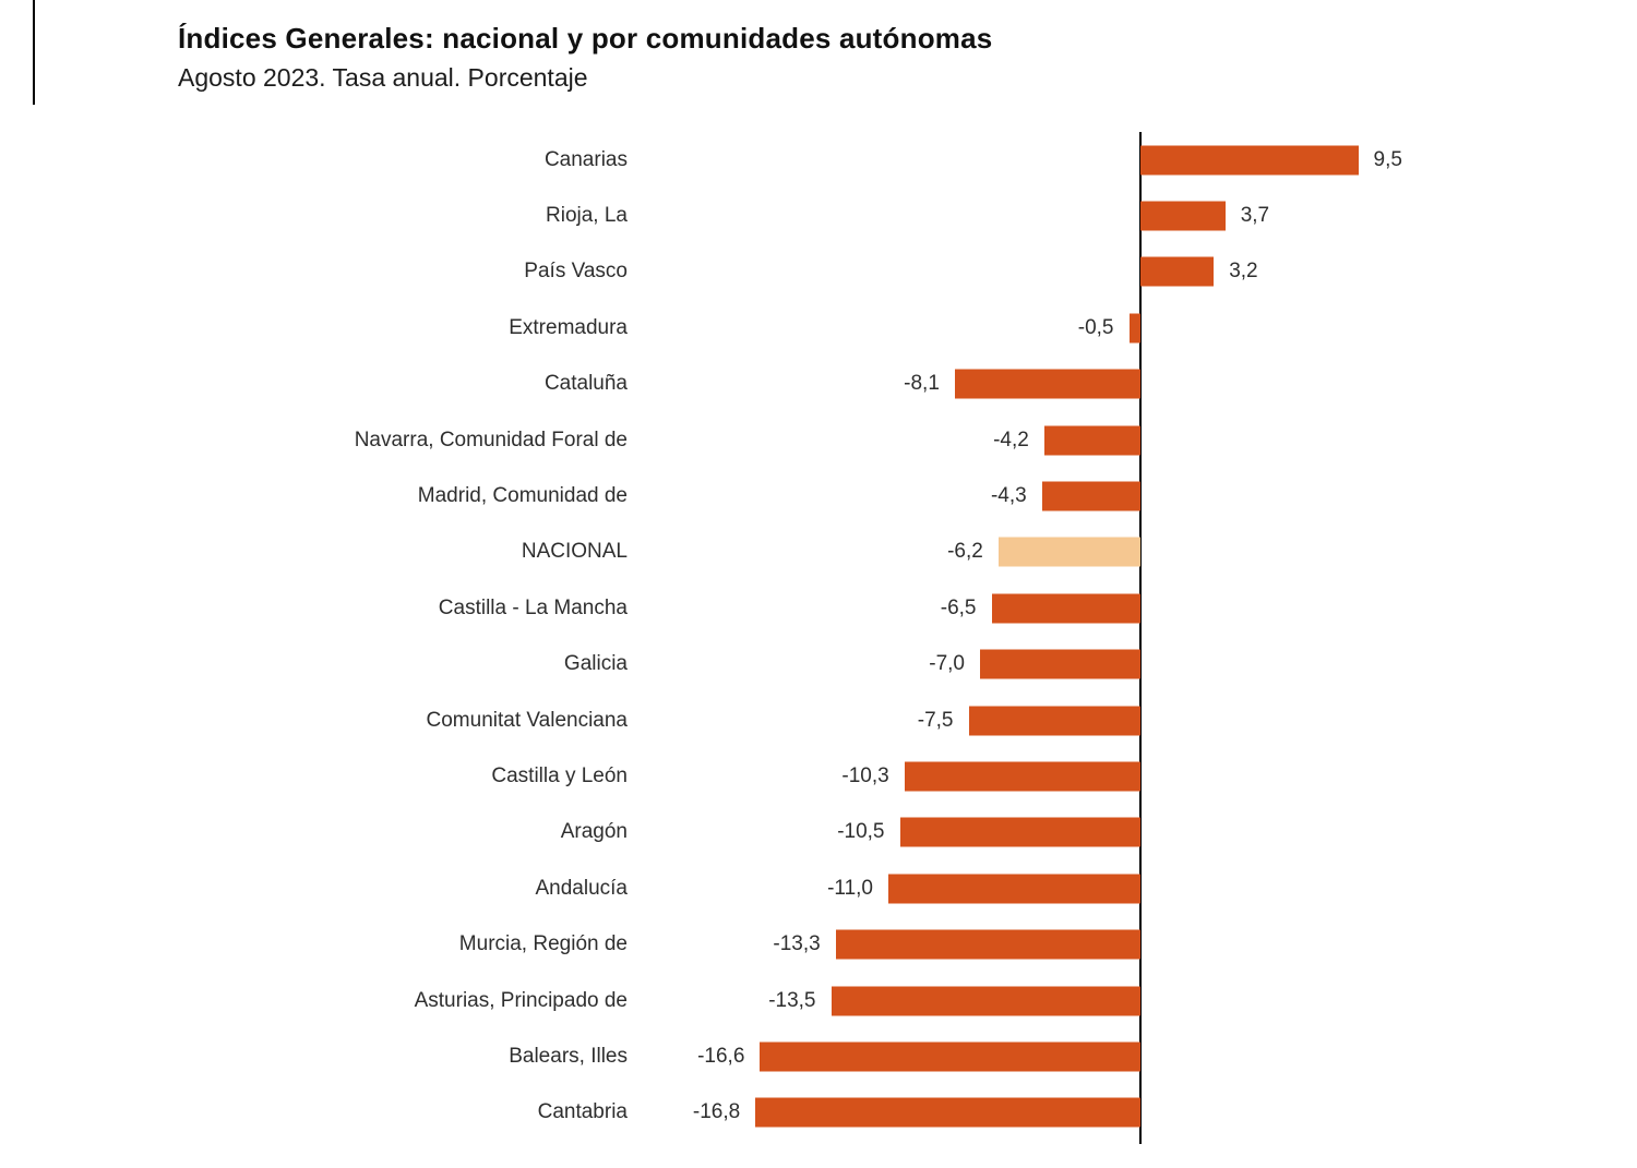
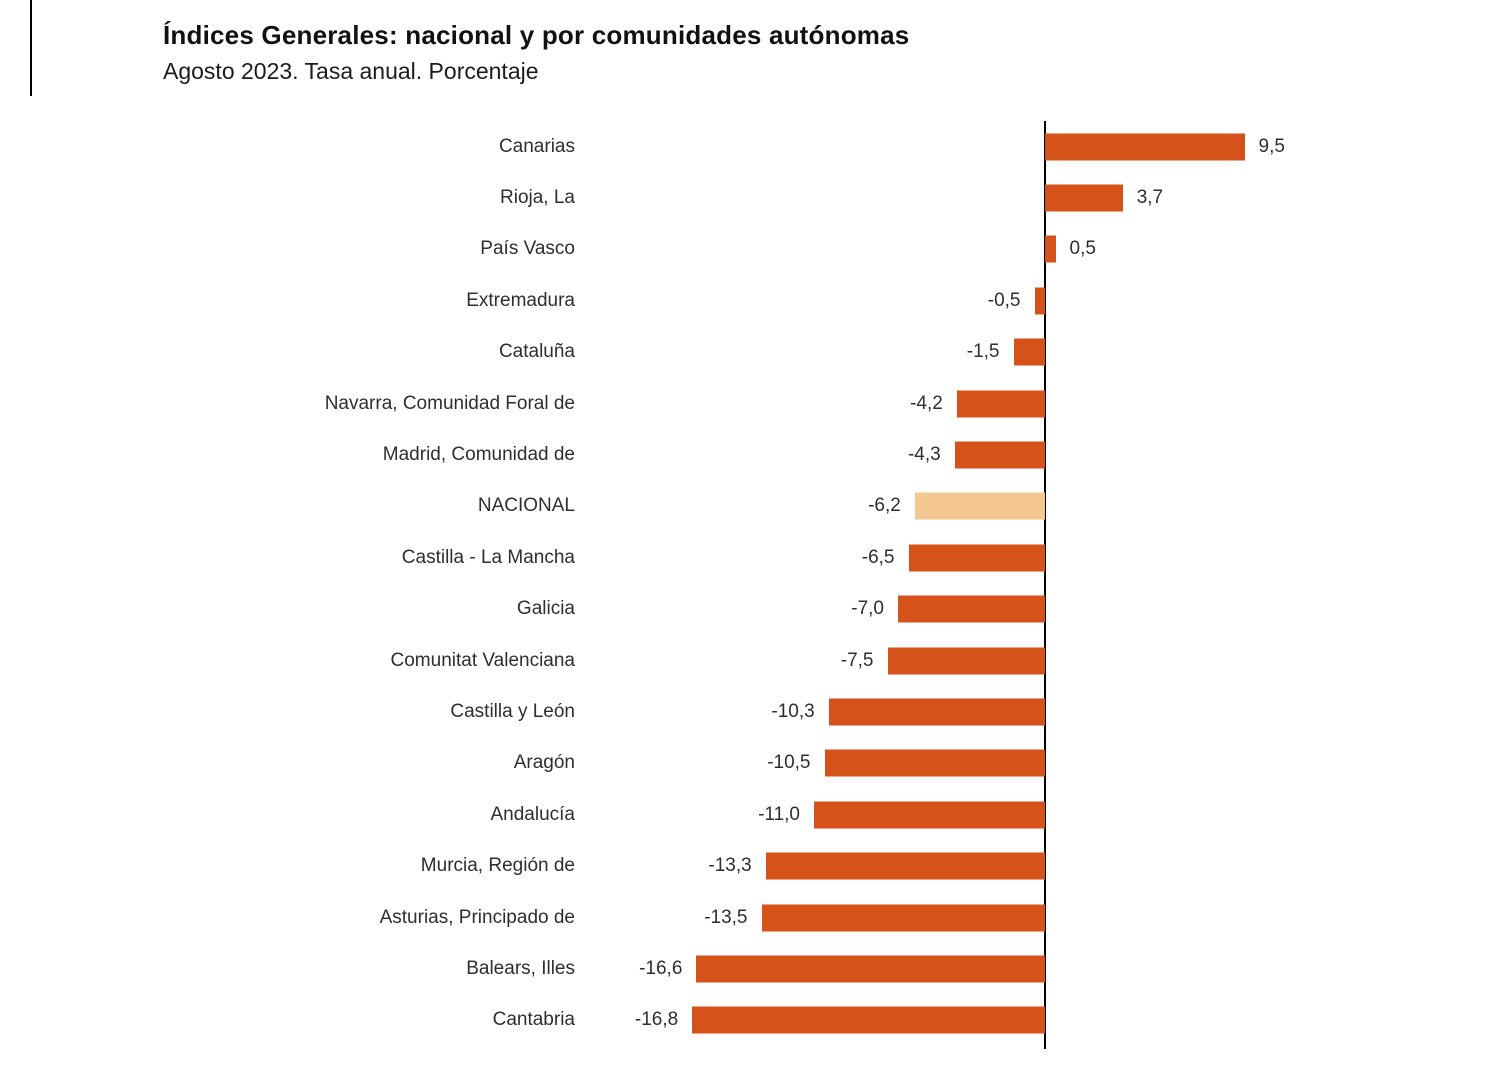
País Vasco: 3,2 -> 0,5
Cataluña: -8,1 -> -1,5
